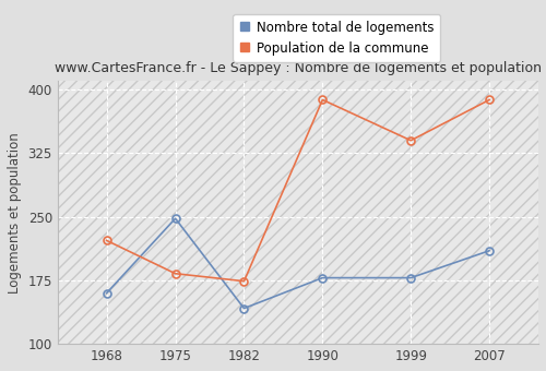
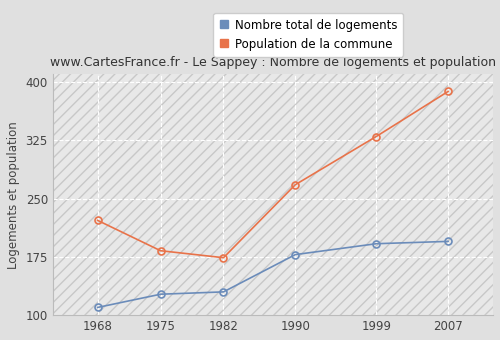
Nombre total de logements/1968: 160 -> 110
Nombre total de logements/1975: 248 -> 127
Nombre total de logements/1982: 142 -> 130
Population de la commune/1990: 388 -> 268
Nombre total de logements/1999: 178 -> 192
Population de la commune/1999: 340 -> 330
Nombre total de logements/2007: 210 -> 195
